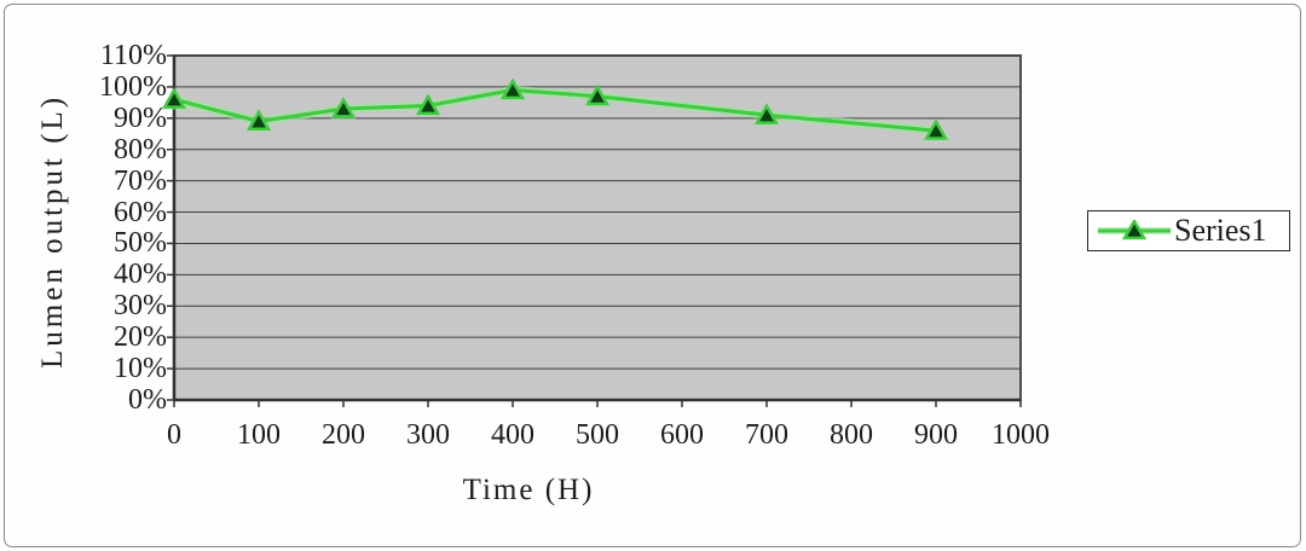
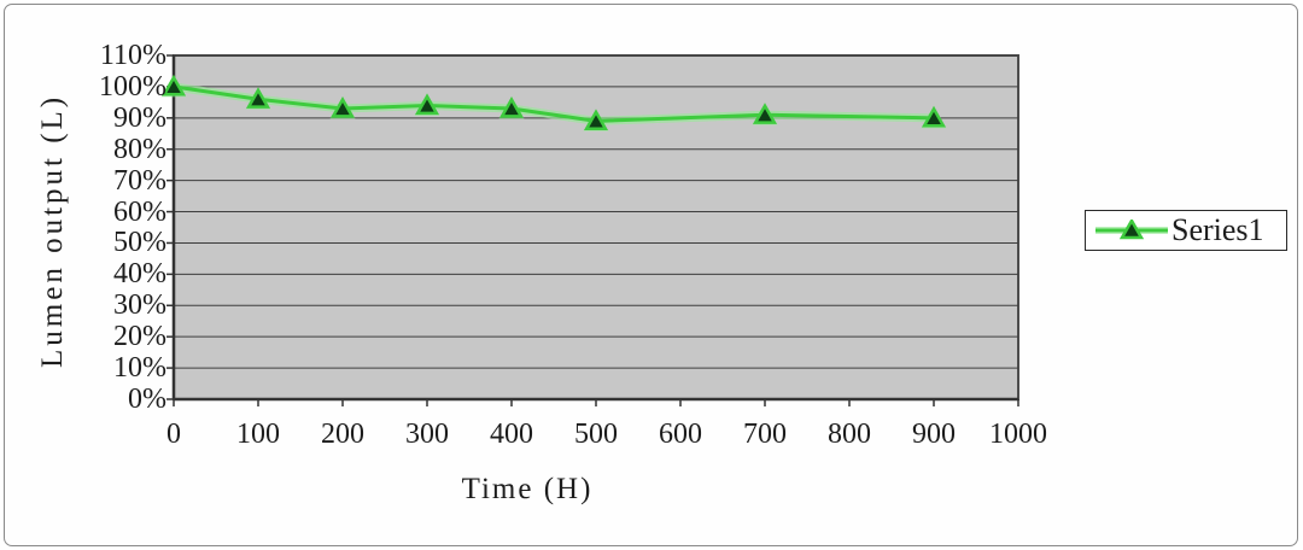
0: 96% -> 100%
100: 89% -> 96%
400: 99% -> 93%
500: 97% -> 89%
900: 86% -> 90%
